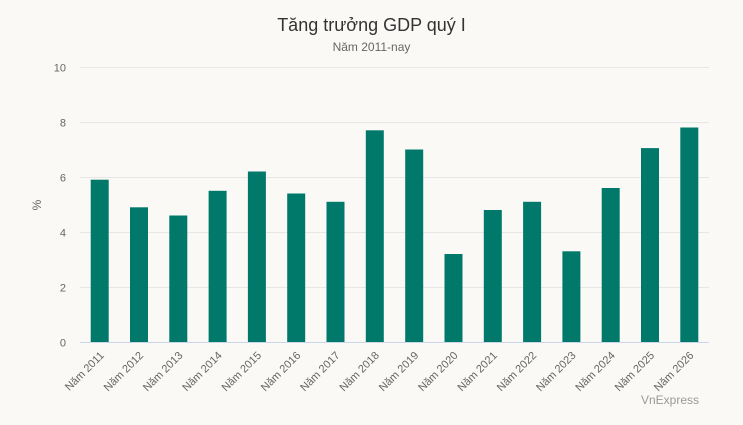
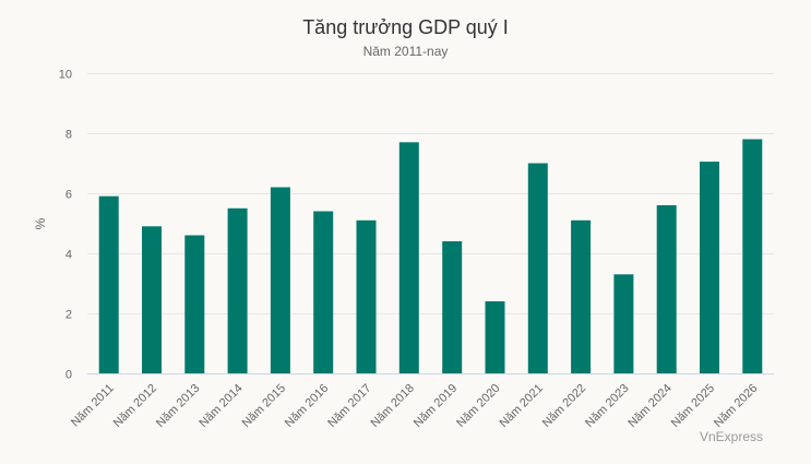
Năm 2019: 7.0 -> 4.4
Năm 2020: 3.2 -> 2.4
Năm 2021: 4.8 -> 7.0
